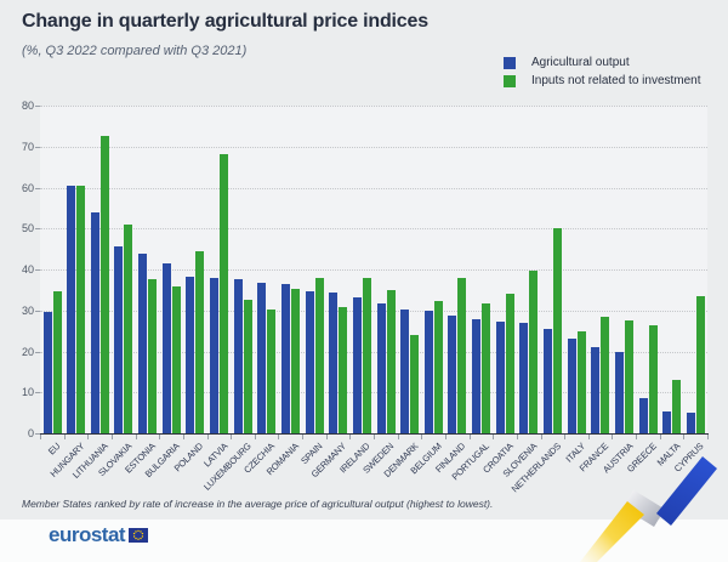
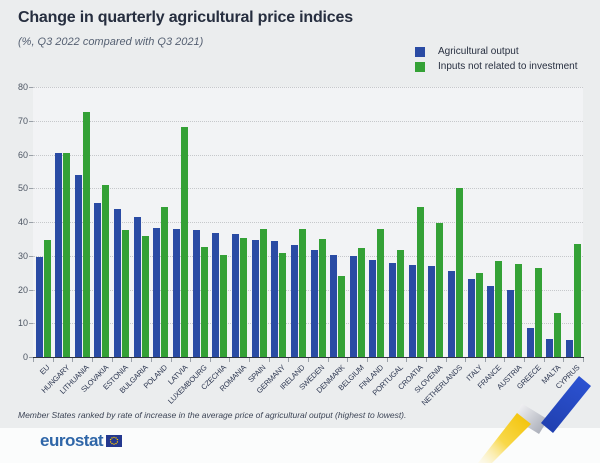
Inputs not related to investment/CROATIA: 34 -> 44
